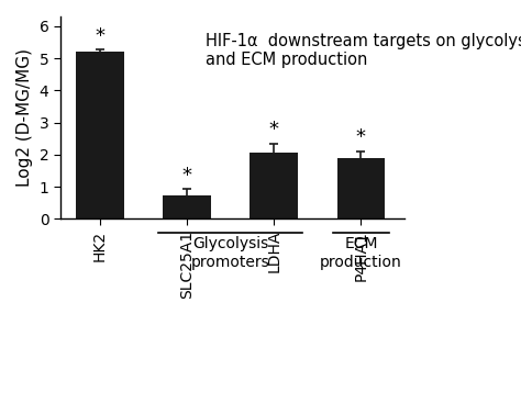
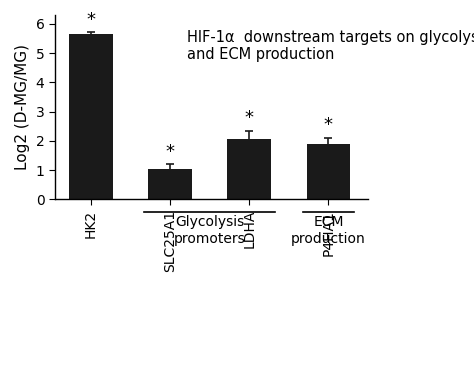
HK2: 5.20 -> 5.65
SLC25A1: 0.75 -> 1.03
